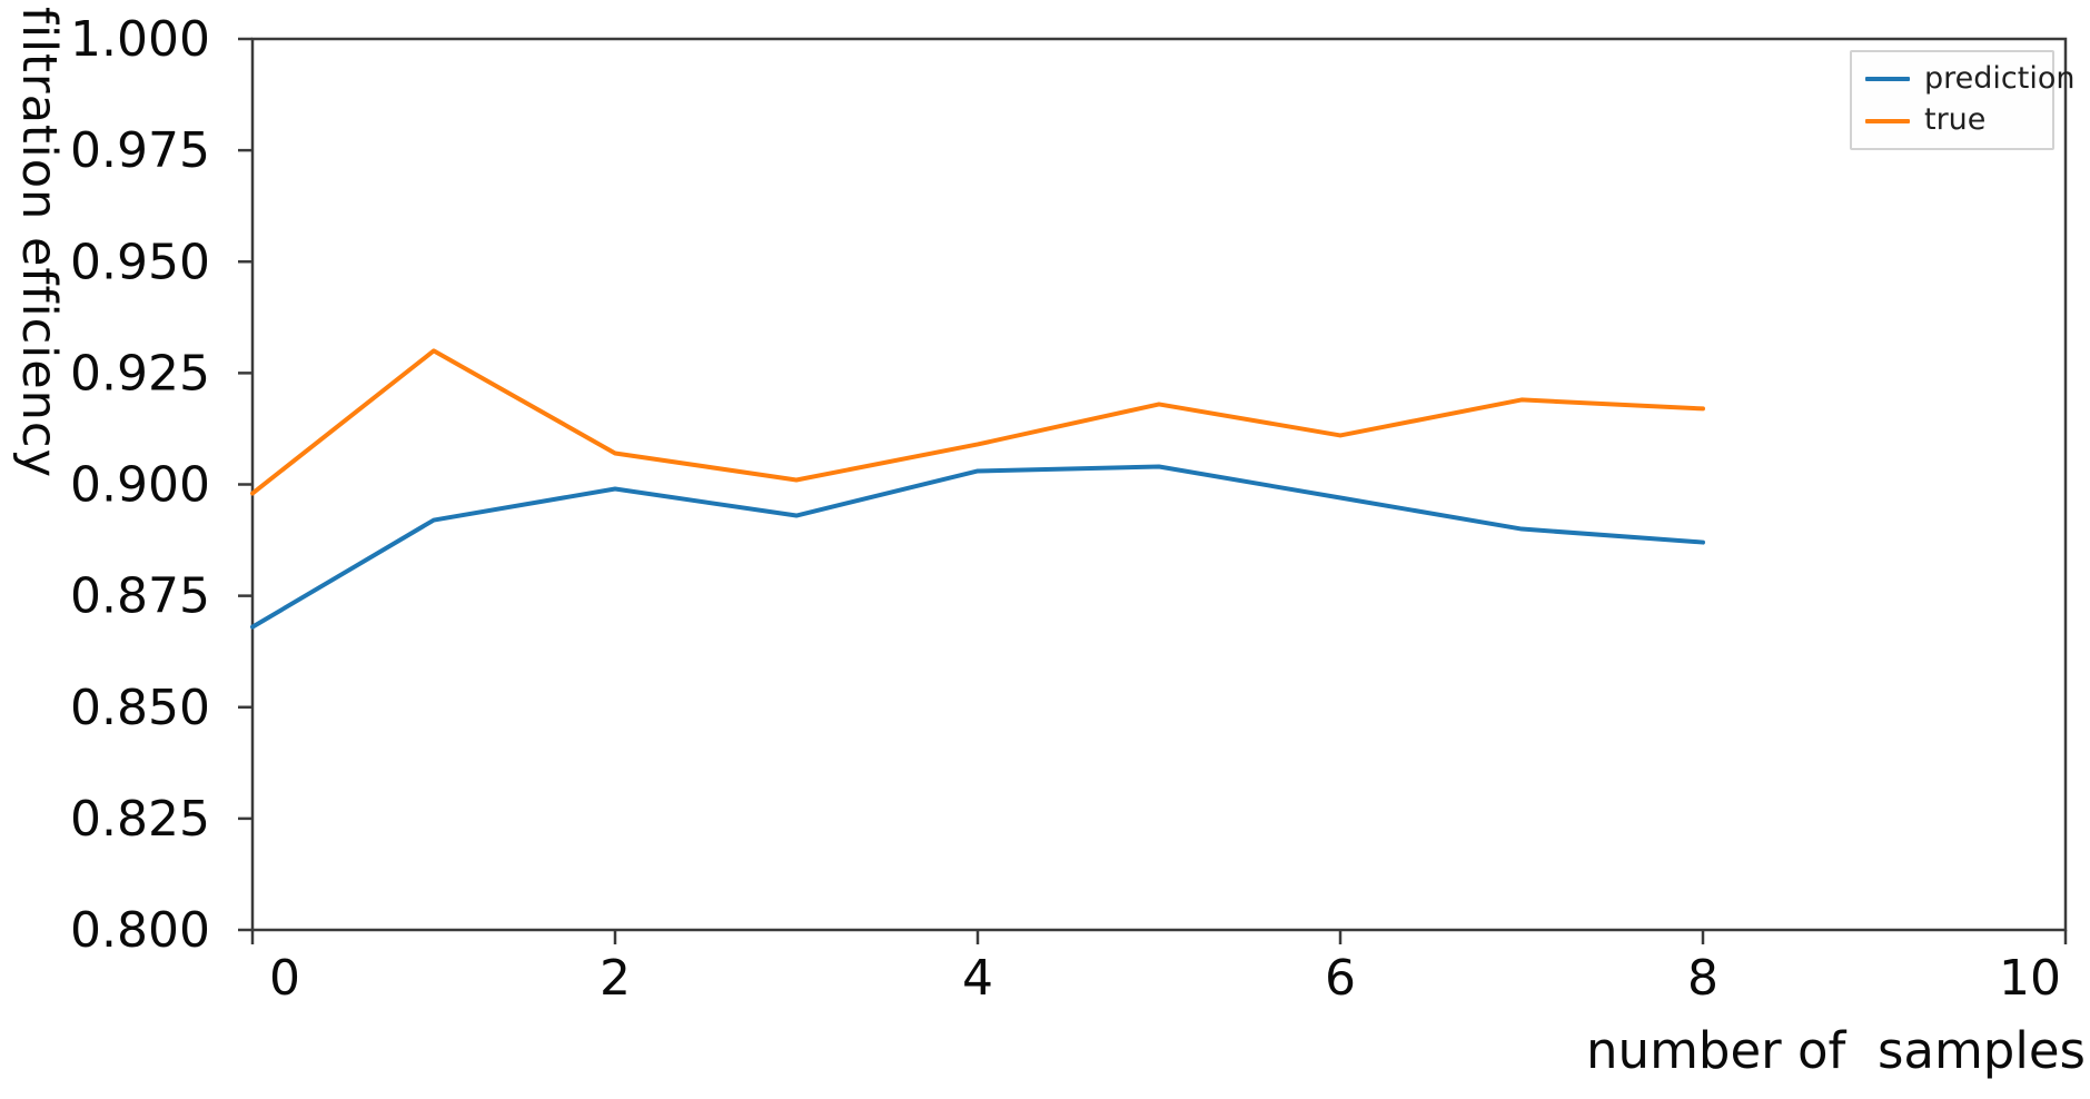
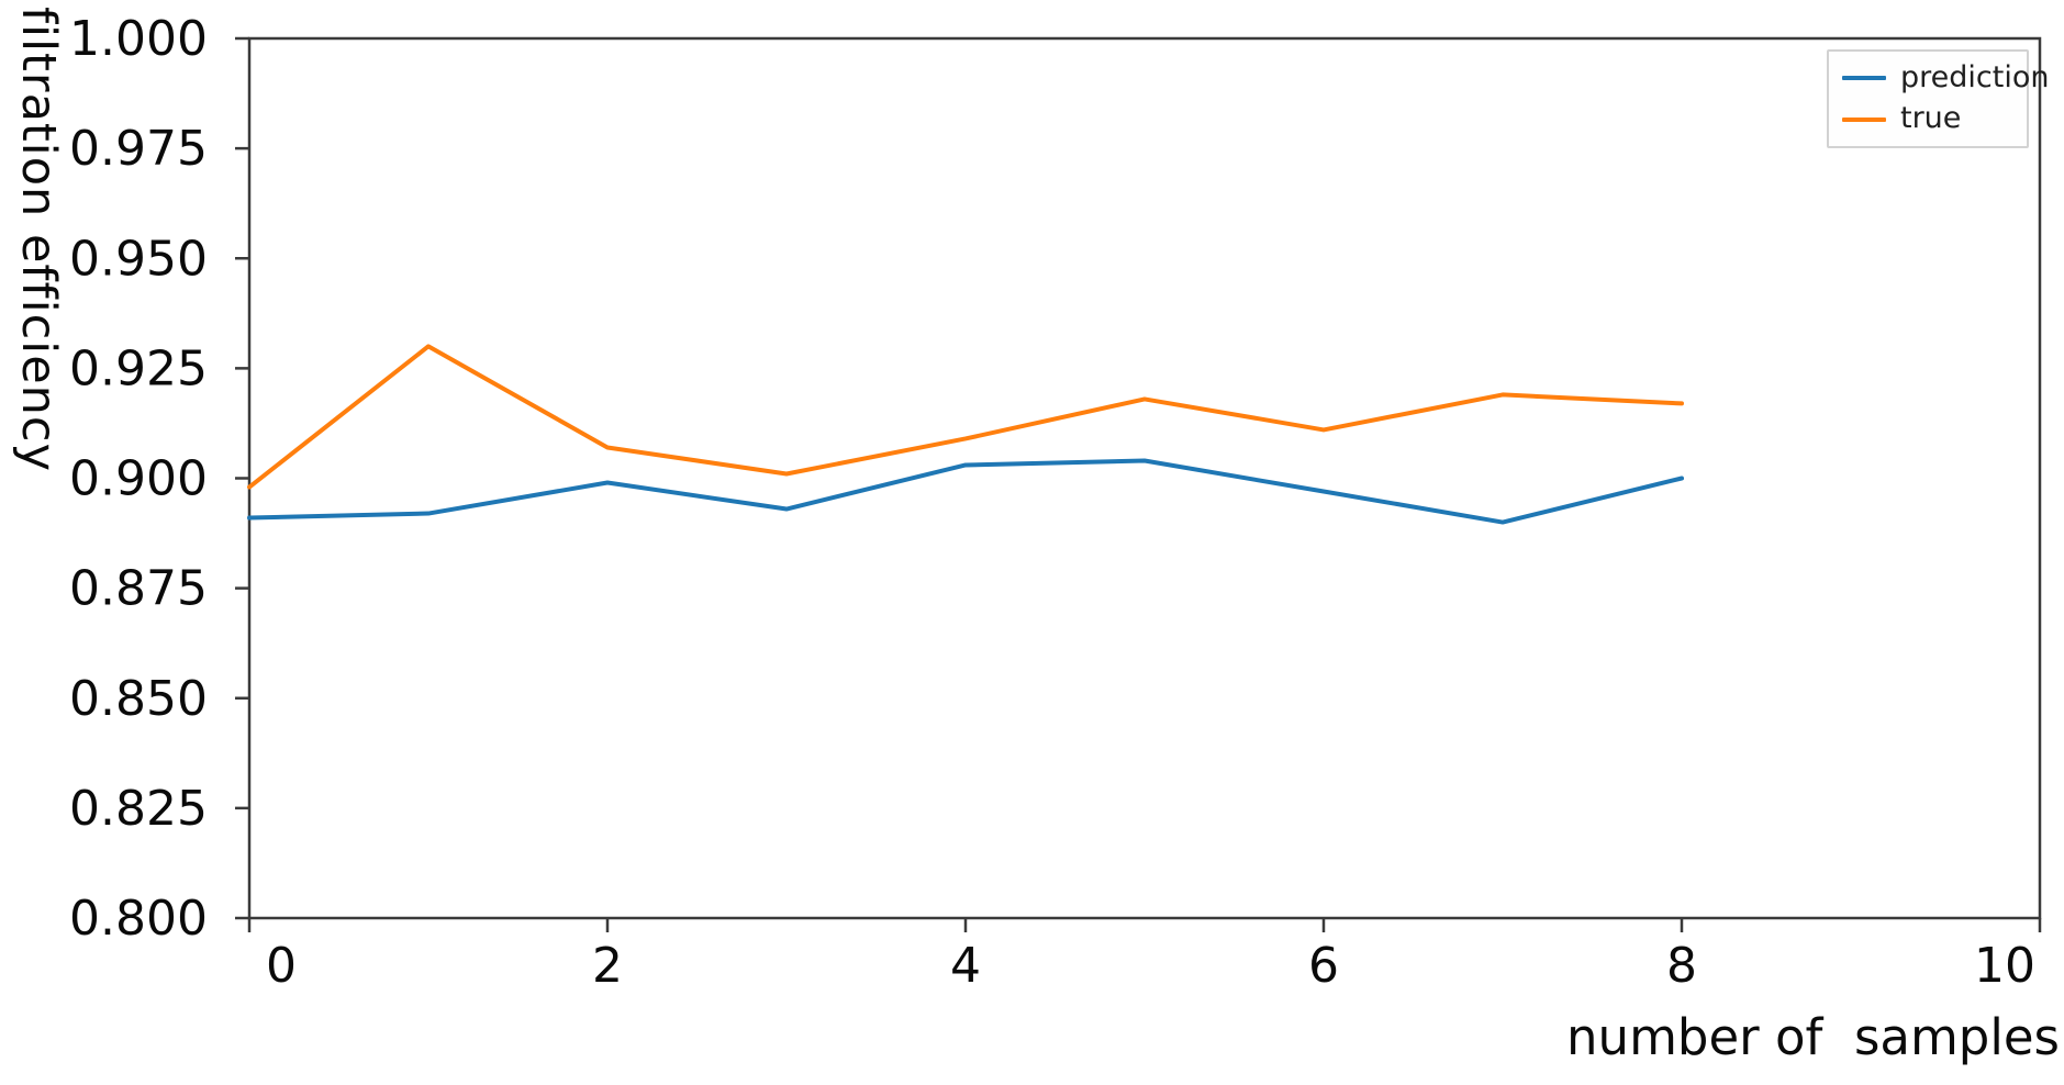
prediction/0: 0.868 -> 0.891
prediction/8: 0.887 -> 0.900
